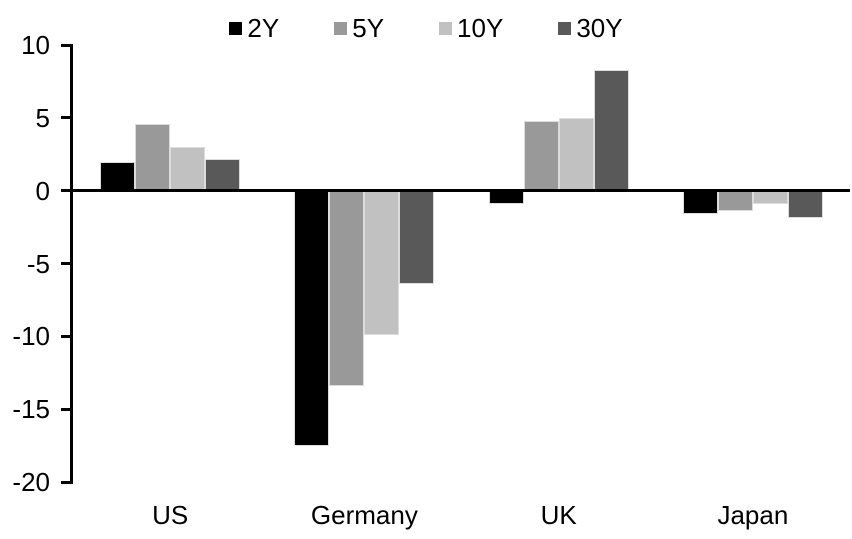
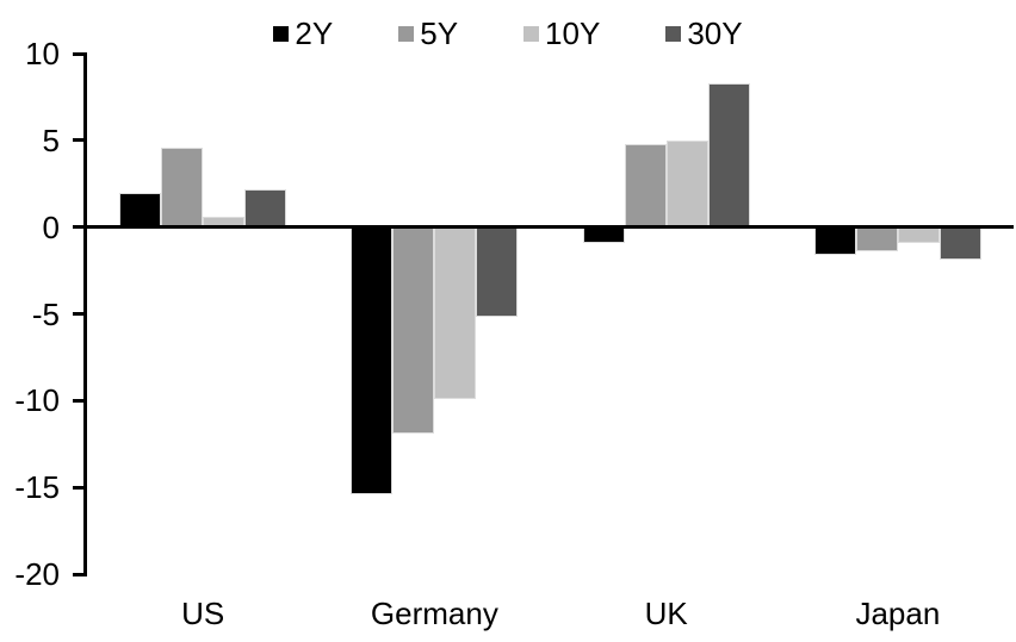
10Y/US: 3.0 -> 0.6
2Y/Germany: -17.5 -> -15.4
5Y/Germany: -13.4 -> -11.9
30Y/Germany: -6.4 -> -5.2
